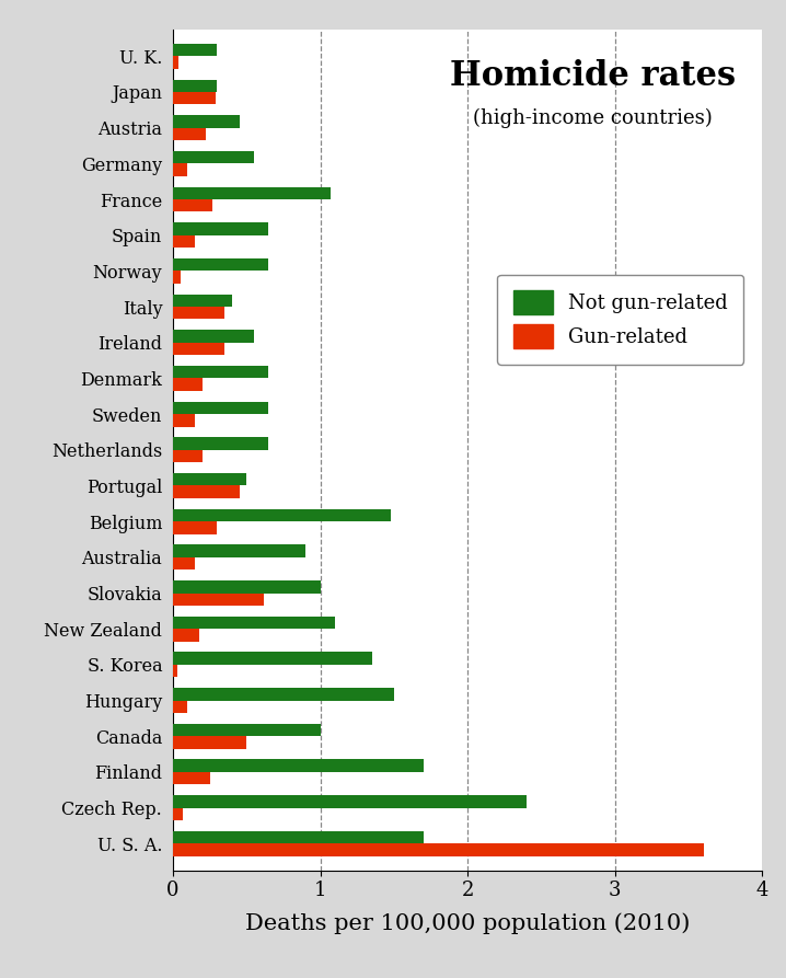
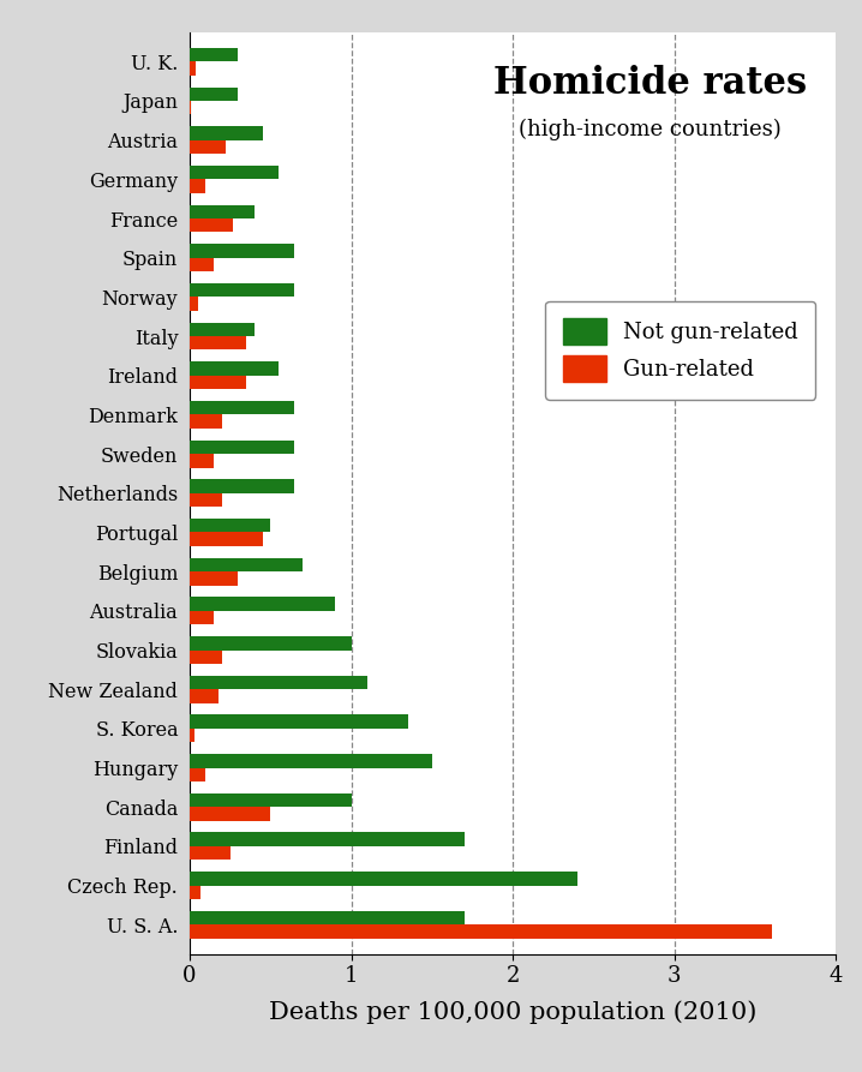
Gun-related/Japan: 0.29 -> 0.01
Not gun-related/France: 1.07 -> 0.40
Not gun-related/Belgium: 1.48 -> 0.70
Gun-related/Slovakia: 0.62 -> 0.20
